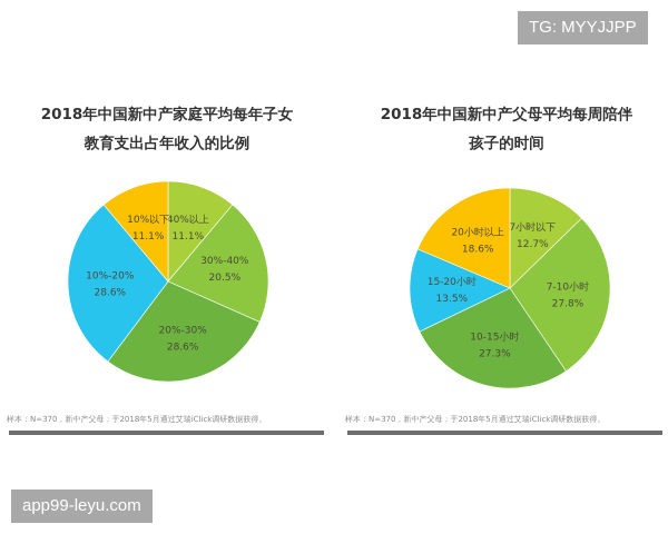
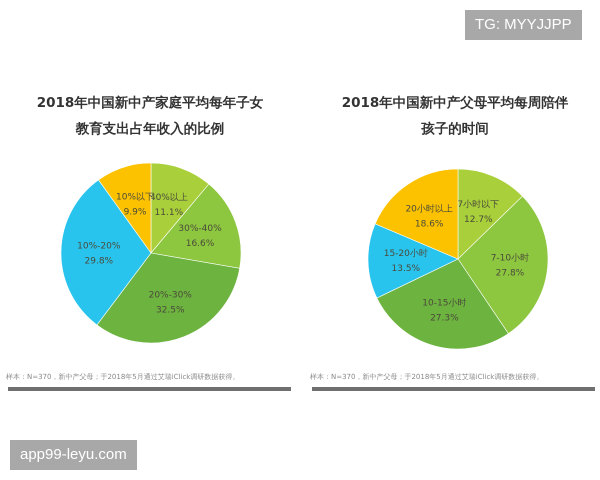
2018年中国新中产家庭平均每年子女教育支出占年收入的比例/30%-40%: 20.5% -> 16.6%
2018年中国新中产家庭平均每年子女教育支出占年收入的比例/20%-30%: 28.6% -> 32.5%
2018年中国新中产家庭平均每年子女教育支出占年收入的比例/10%-20%: 28.6% -> 29.8%
2018年中国新中产家庭平均每年子女教育支出占年收入的比例/10%以下: 11.1% -> 9.9%
